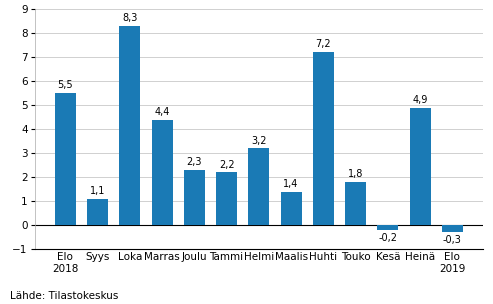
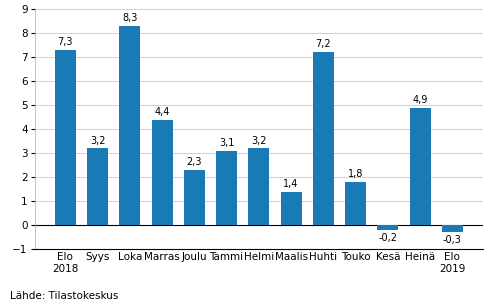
Elo 2018: 5,5 -> 7,3
Syys: 1,1 -> 3,2
Tammi: 2,2 -> 3,1
